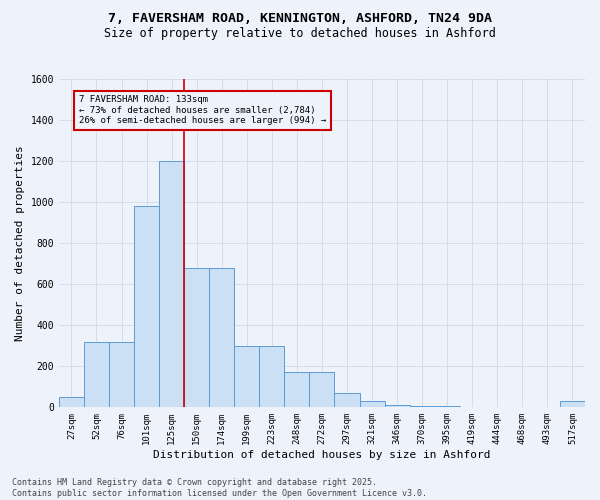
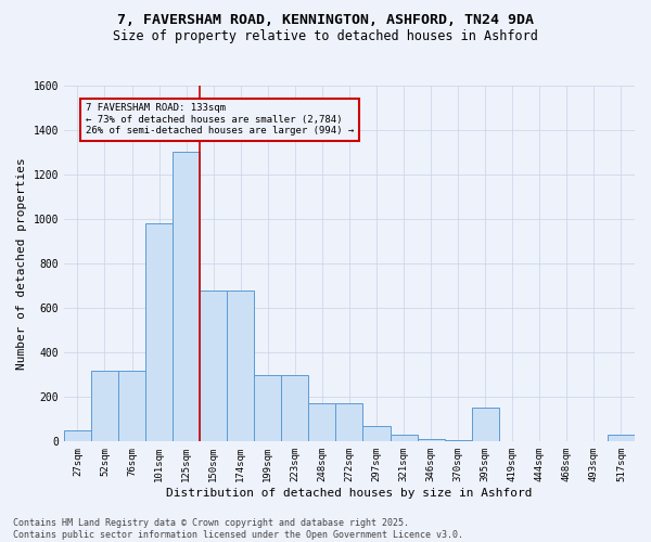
125sqm: 1200 -> 1305
395sqm: 5 -> 155
